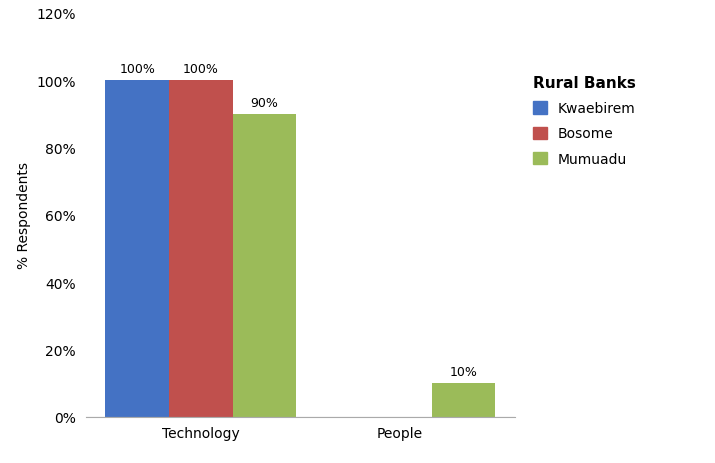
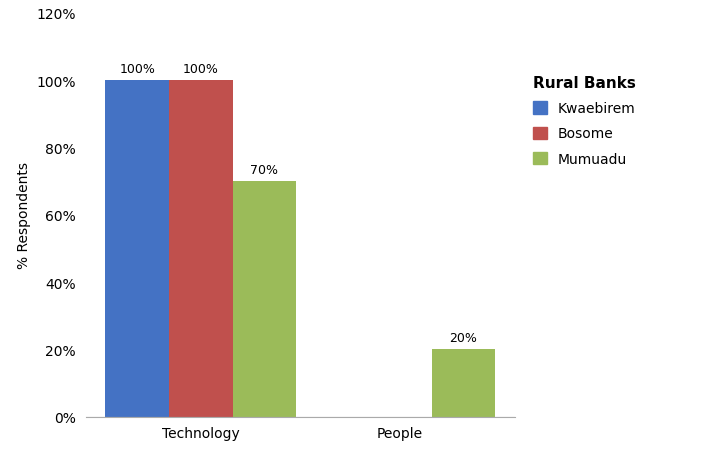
Mumuadu/Technology: 90% -> 70%
Mumuadu/People: 10% -> 20%
